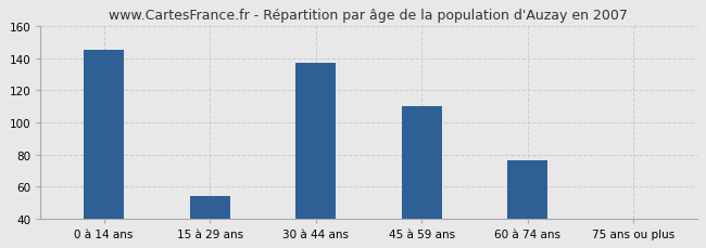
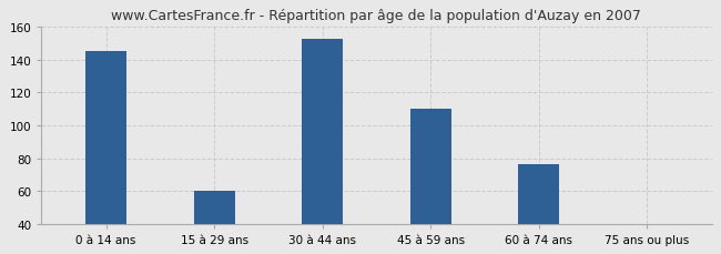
15 à 29 ans: 54 -> 60
30 à 44 ans: 137 -> 153
